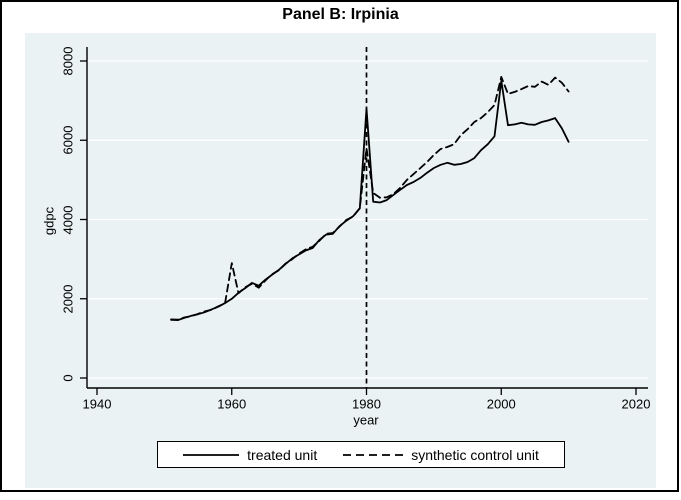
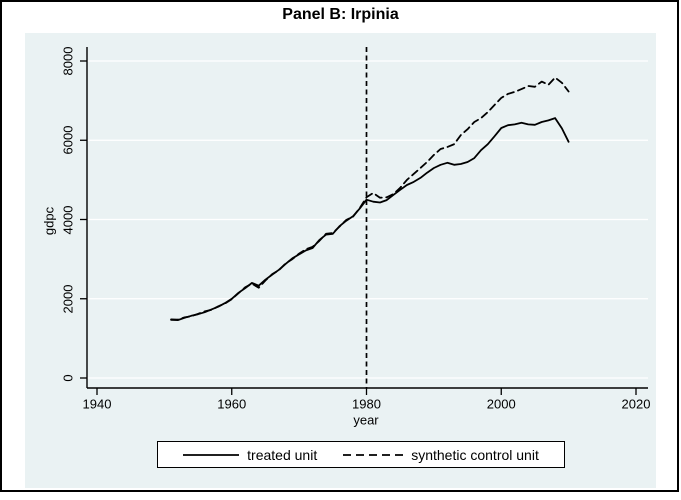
synthetic control unit/1960: 2900 -> 2000
treated unit/1980: 6800 -> 4500
synthetic control unit/1980: 5800 -> 4600
treated unit/2000: 7500 -> 6300
synthetic control unit/2000: 7600 -> 7100
